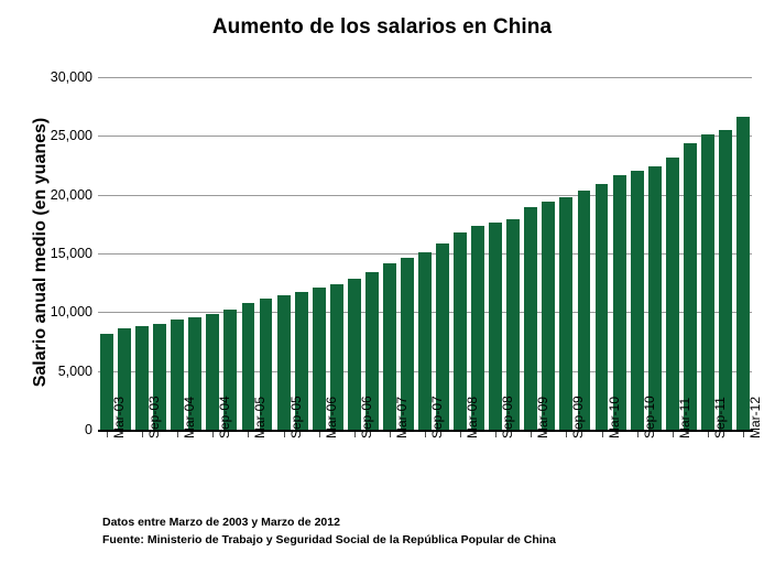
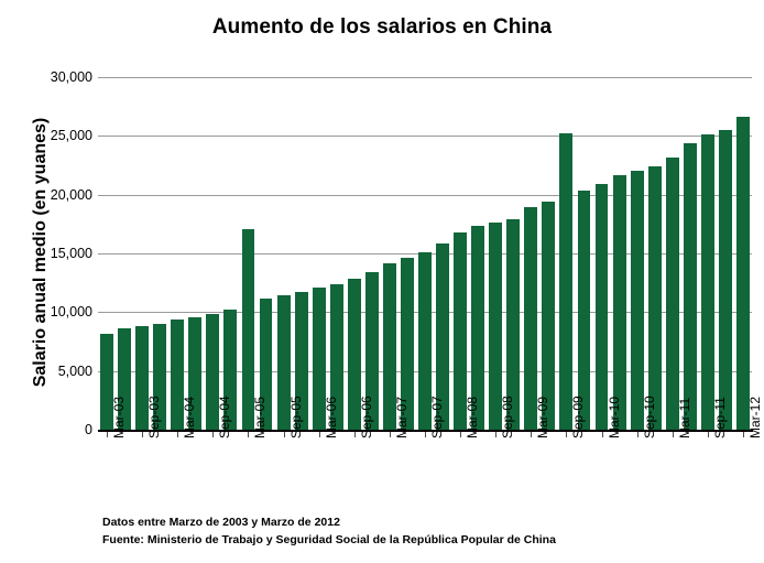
Mar-05: 10800 -> 17100
Sep-09: 19800 -> 25200
